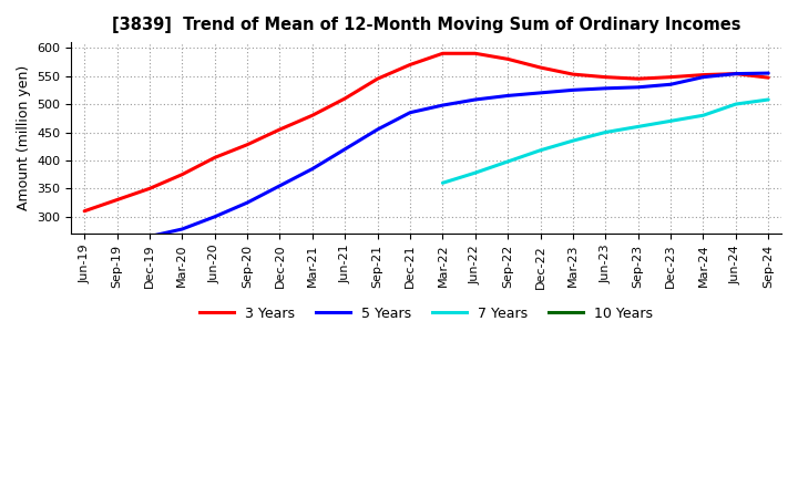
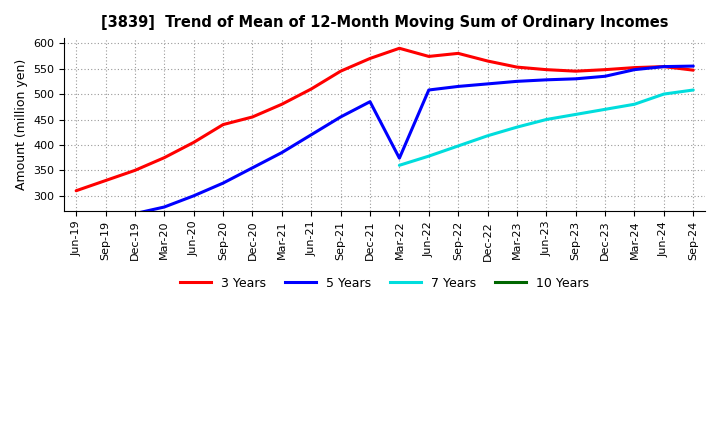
3 Years/Sep-20: 428 -> 440
5 Years/Mar-22: 498 -> 374
3 Years/Jun-22: 590 -> 574
